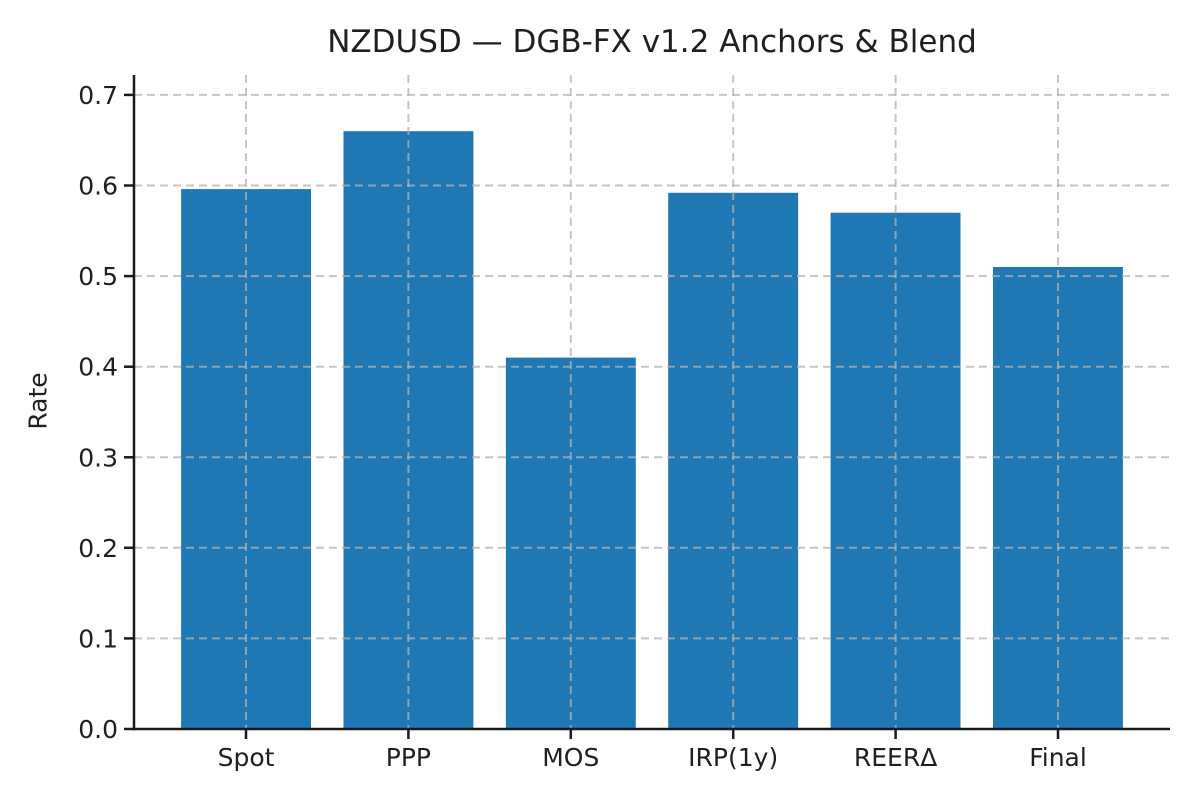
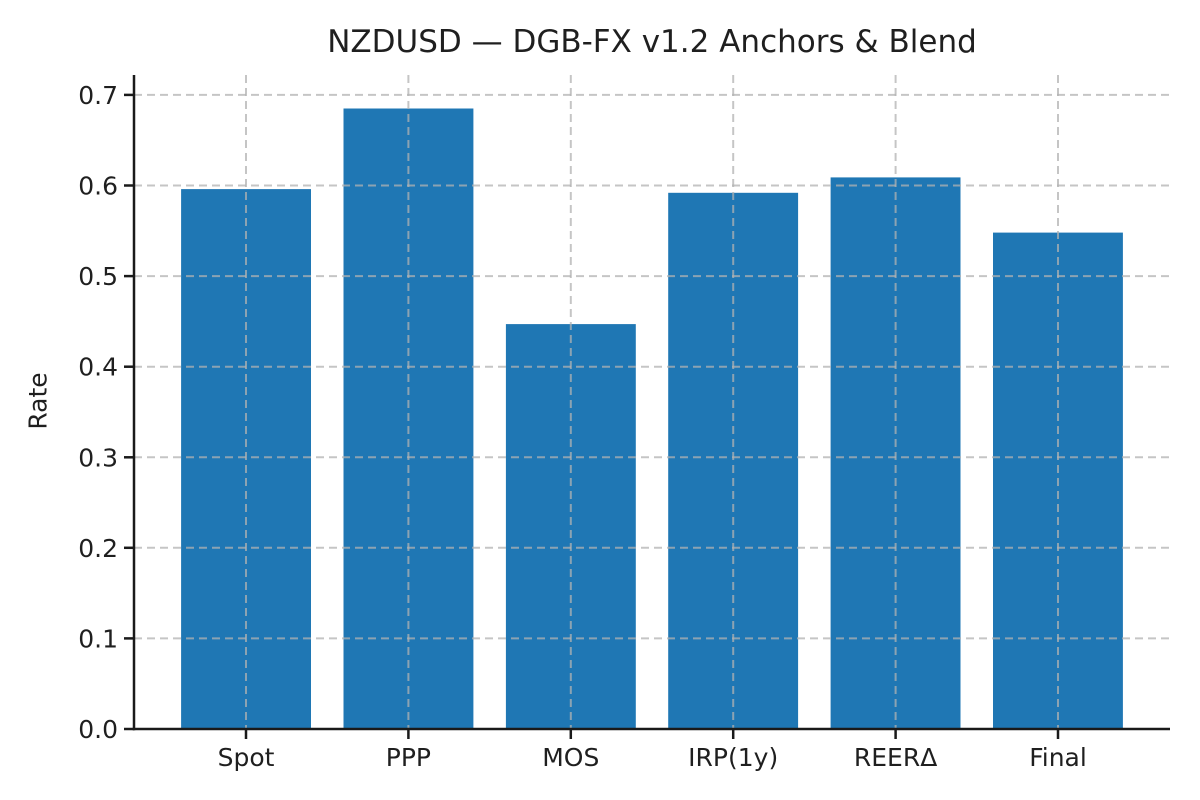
PPP: 0.66 -> 0.69
MOS: 0.41 -> 0.45
REERΔ: 0.57 -> 0.61
Final: 0.51 -> 0.55
